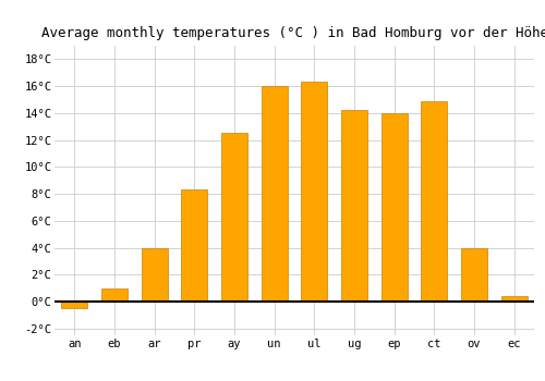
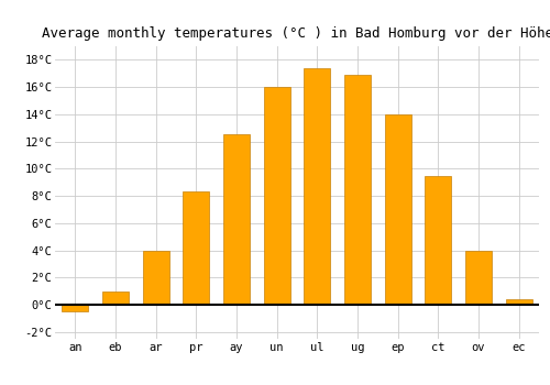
ul: 16.3°C -> 17.4°C
ug: 14.2°C -> 16.9°C
ct: 14.9°C -> 9.5°C
